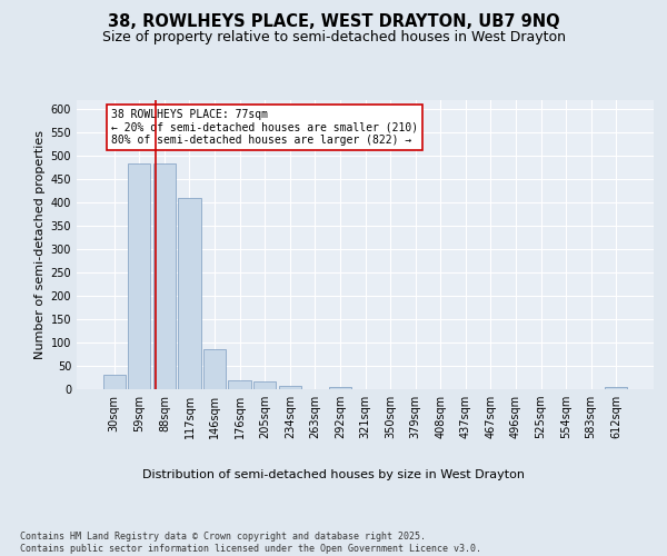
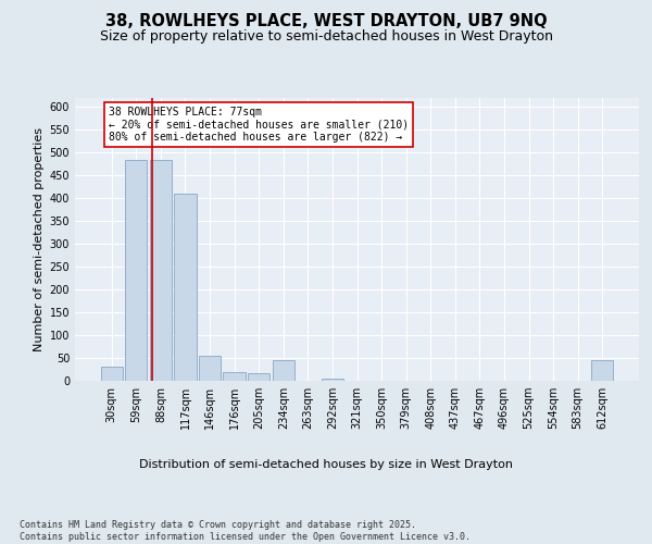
146sqm: 85 -> 55
234sqm: 6 -> 45
612sqm: 5 -> 45
